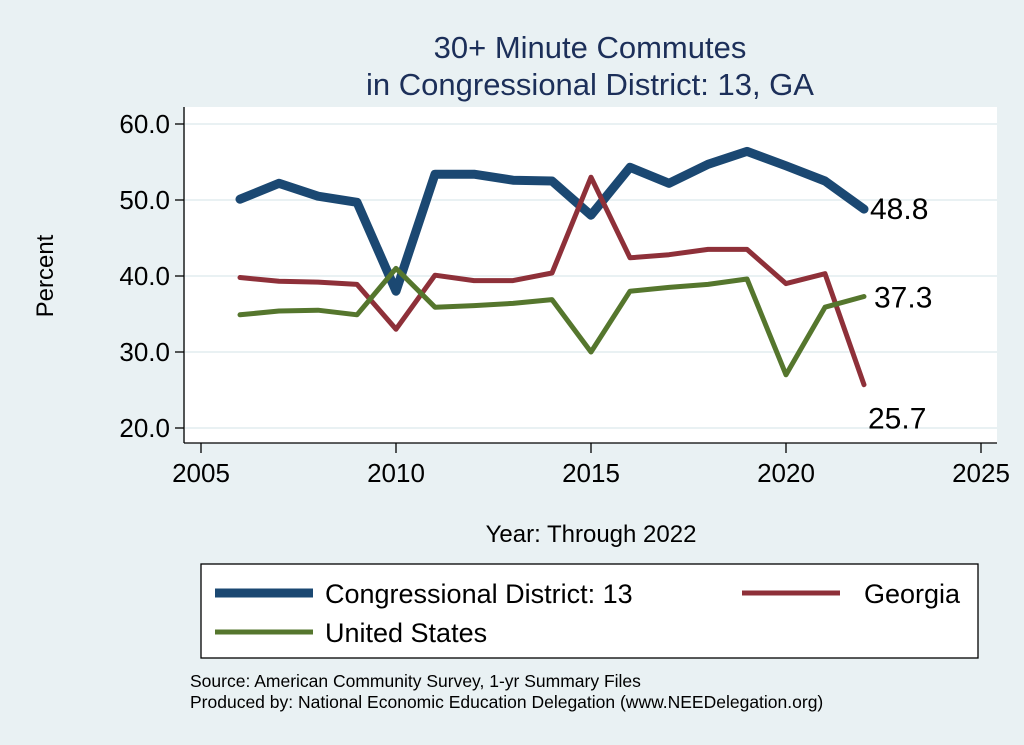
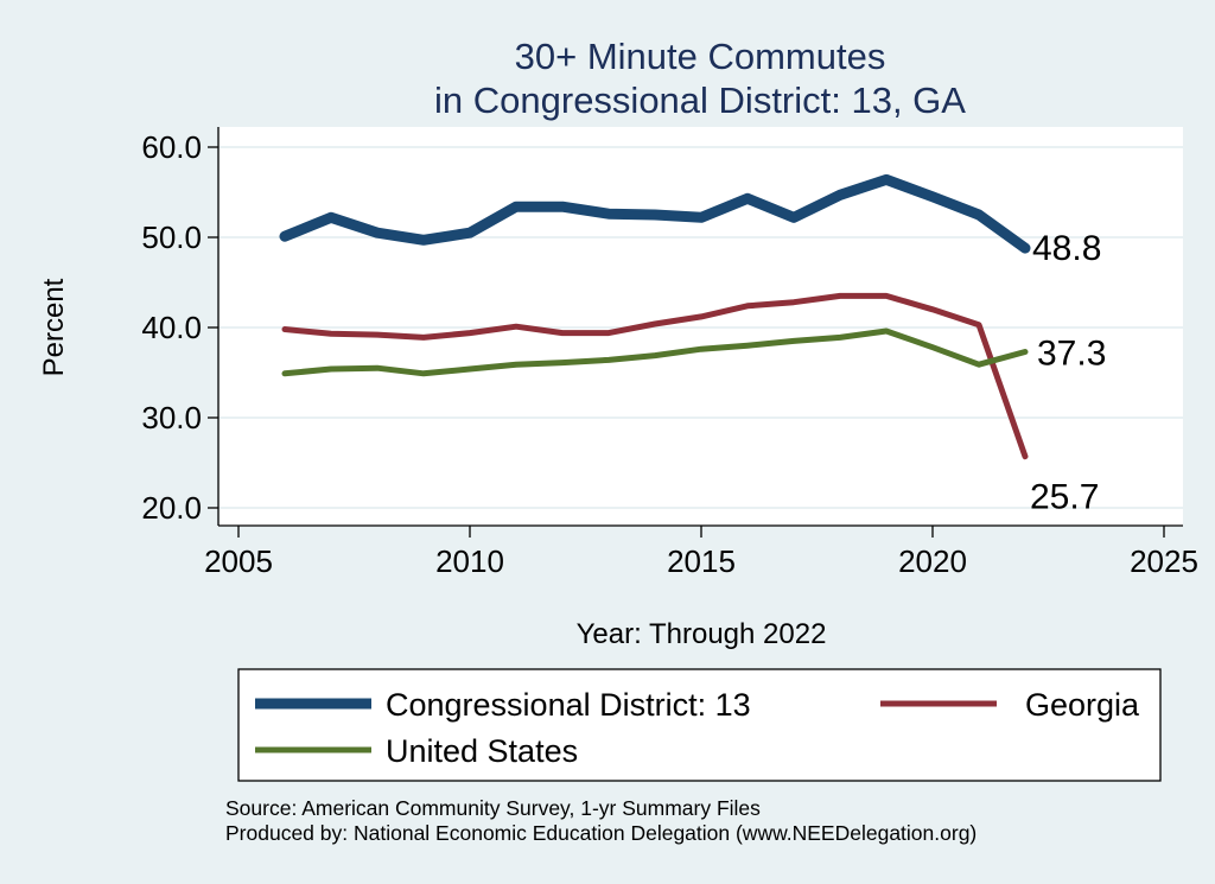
Congressional District: 13/2010: 38 -> 50
Georgia/2010: 33 -> 39
United States/2010: 41 -> 35
Congressional District: 13/2015: 48 -> 52
Georgia/2015: 53 -> 41
United States/2015: 30 -> 38
Georgia/2020: 39 -> 42
United States/2020: 27 -> 38
